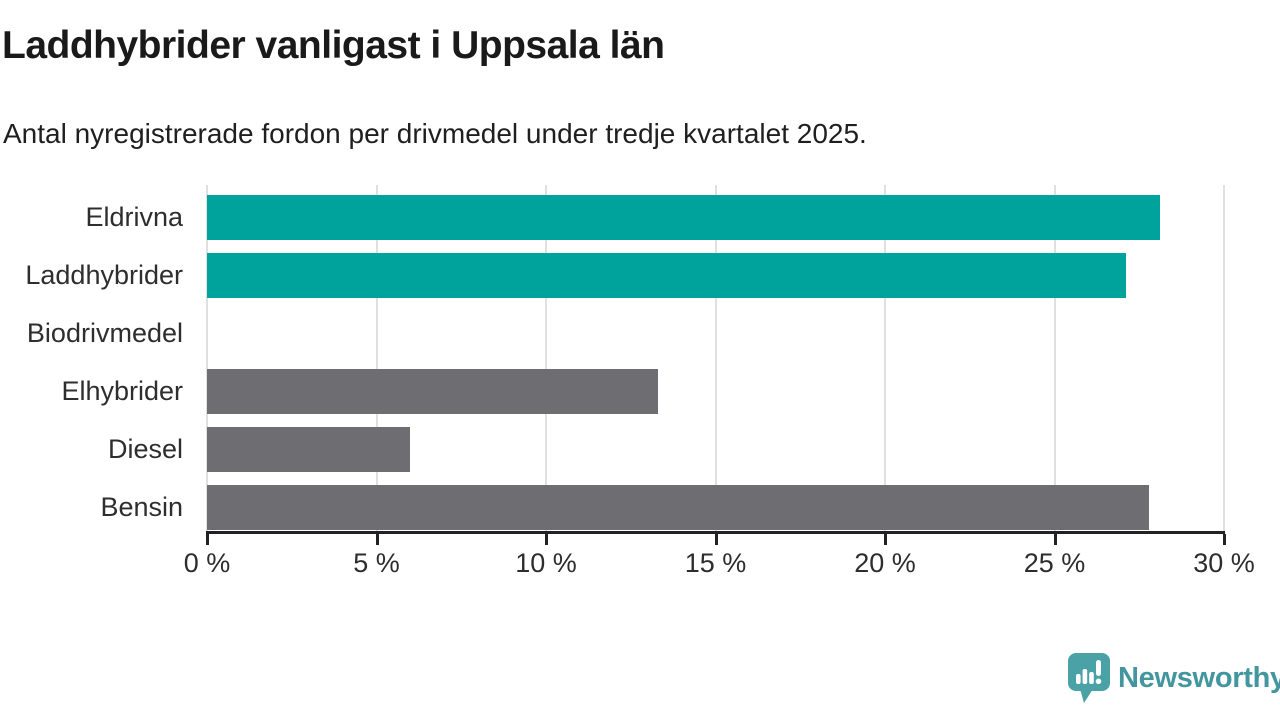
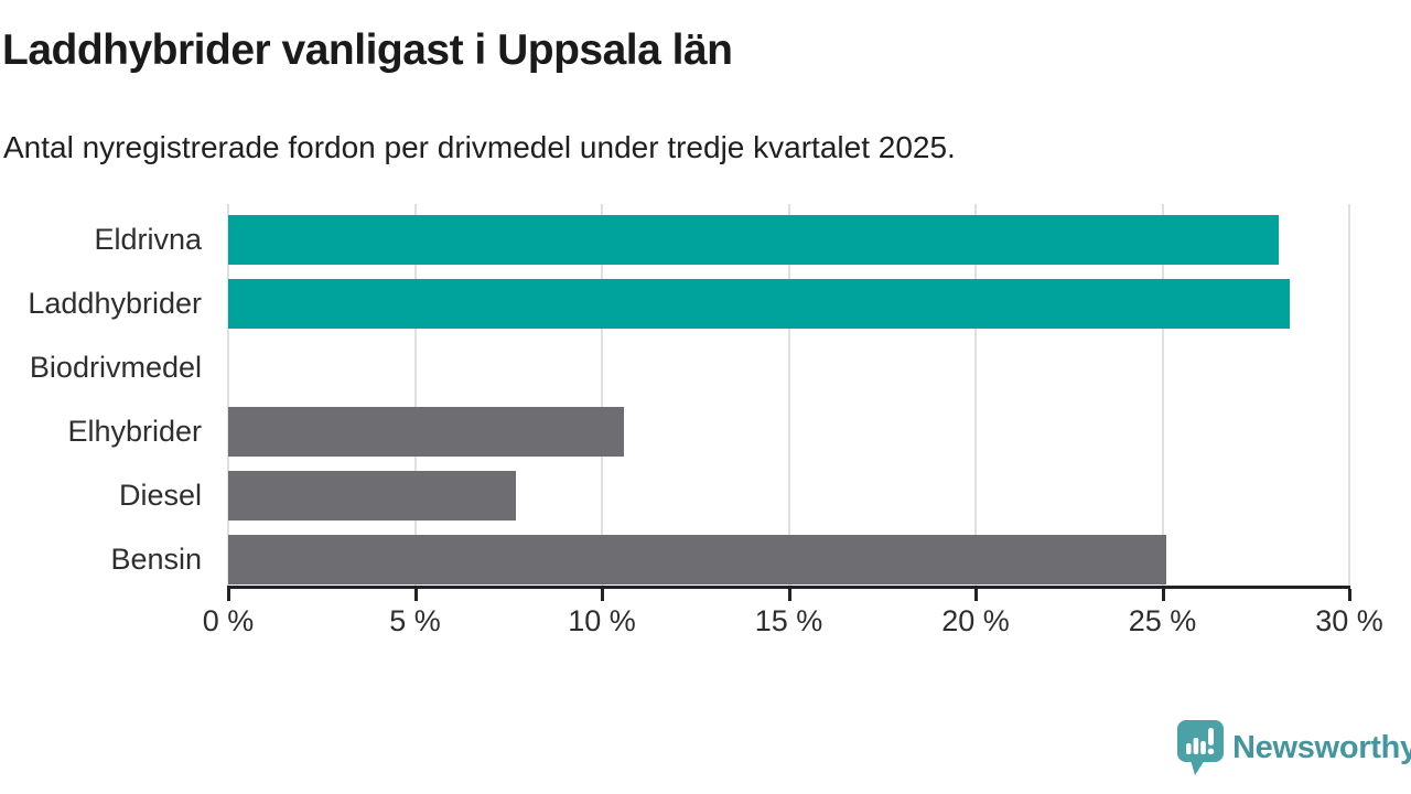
Laddhybrider: 27.1% -> 28.4%
Elhybrider: 13.3% -> 10.6%
Diesel: 6.0% -> 7.7%
Bensin: 27.8% -> 25.1%
